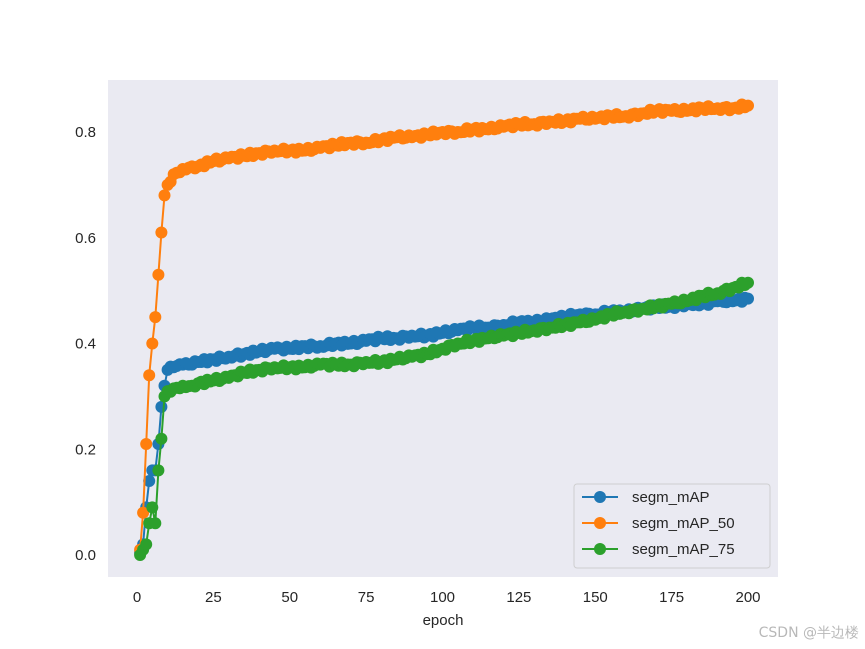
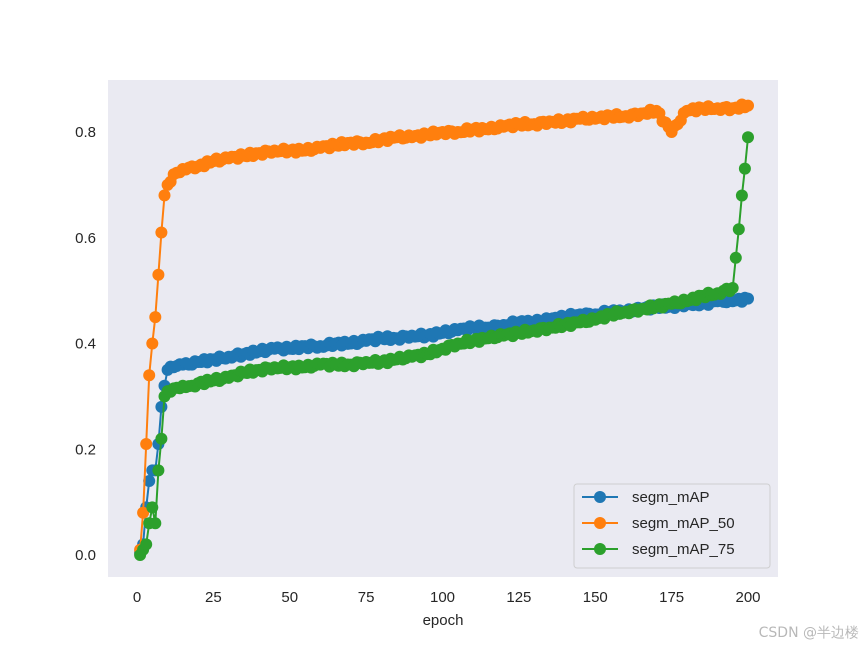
segm_mAP_50/175: 0.84 -> 0.80
segm_mAP_75/200: 0.52 -> 0.79
